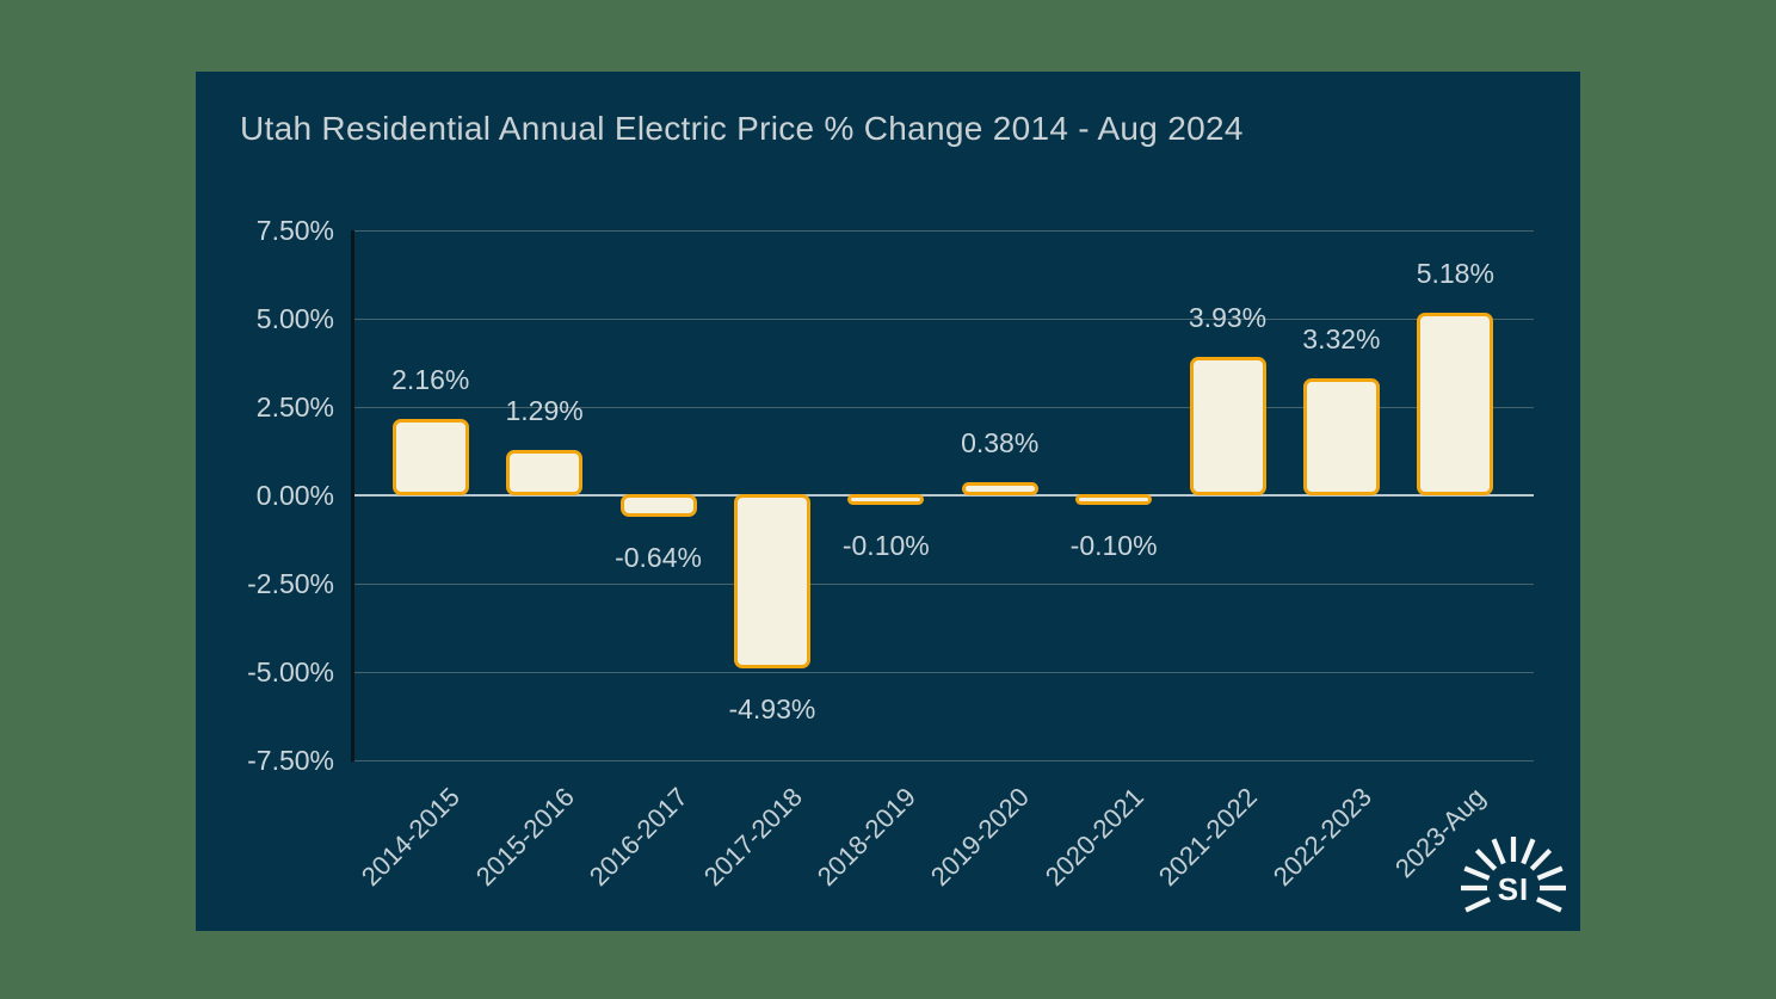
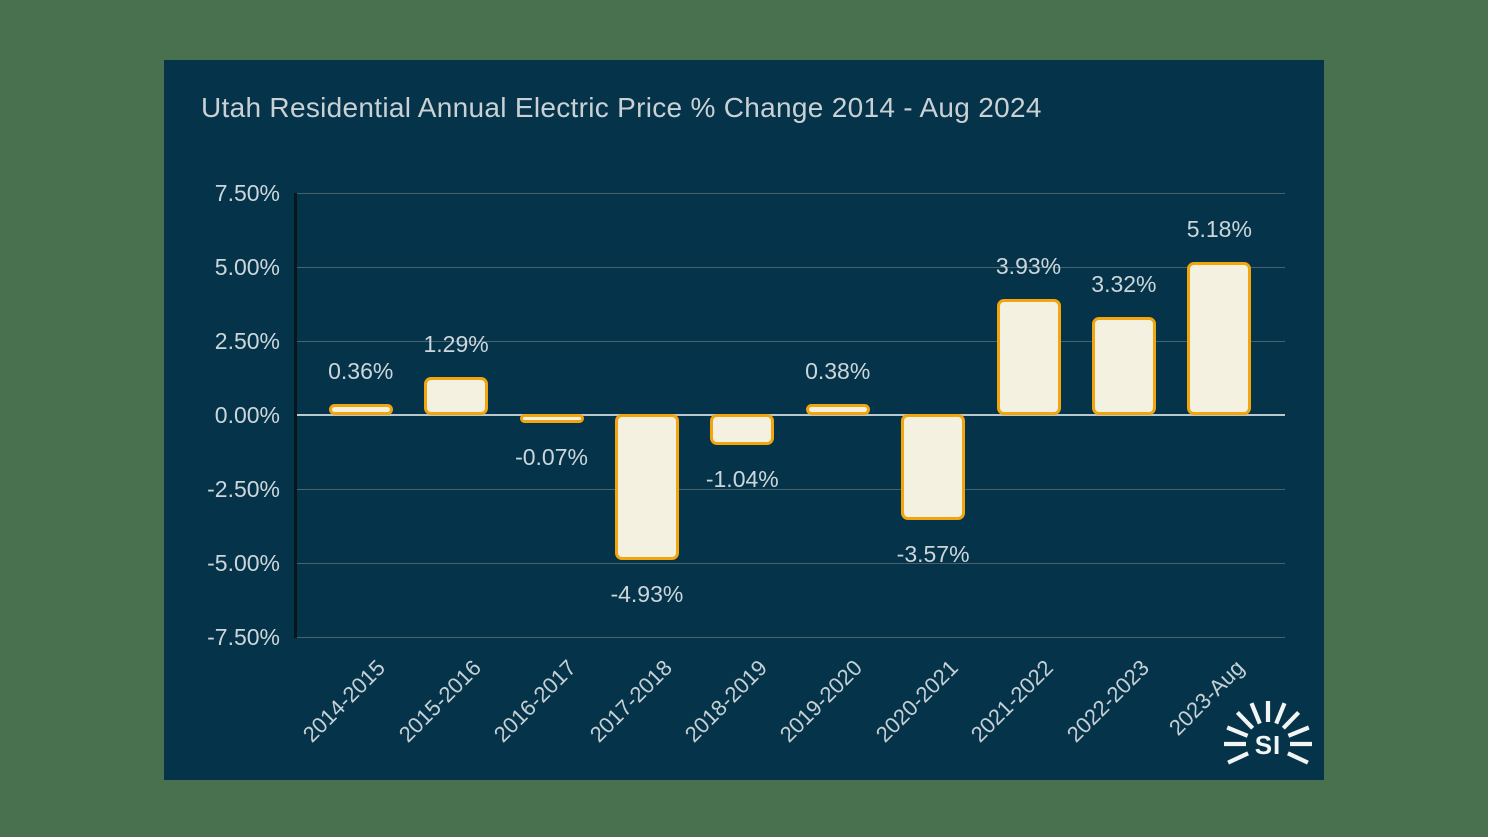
2014-2015: 2.16% -> 0.36%
2016-2017: -0.64% -> -0.07%
2018-2019: -0.10% -> -1.04%
2020-2021: -0.10% -> -3.57%
